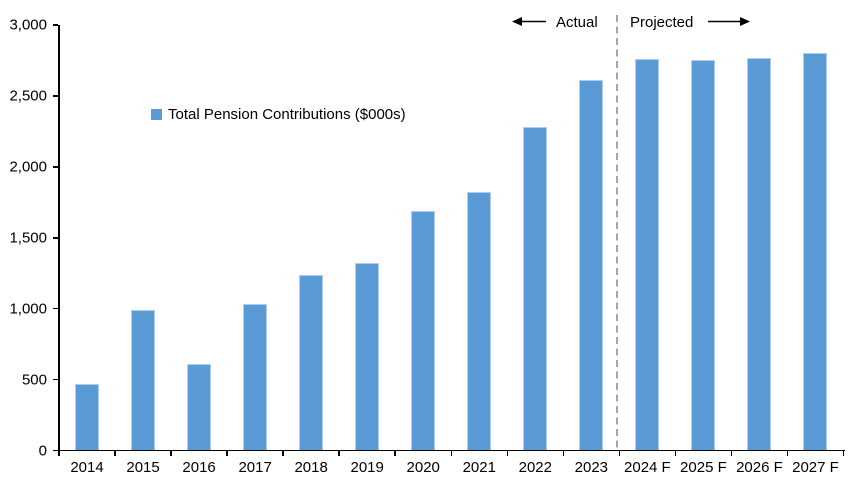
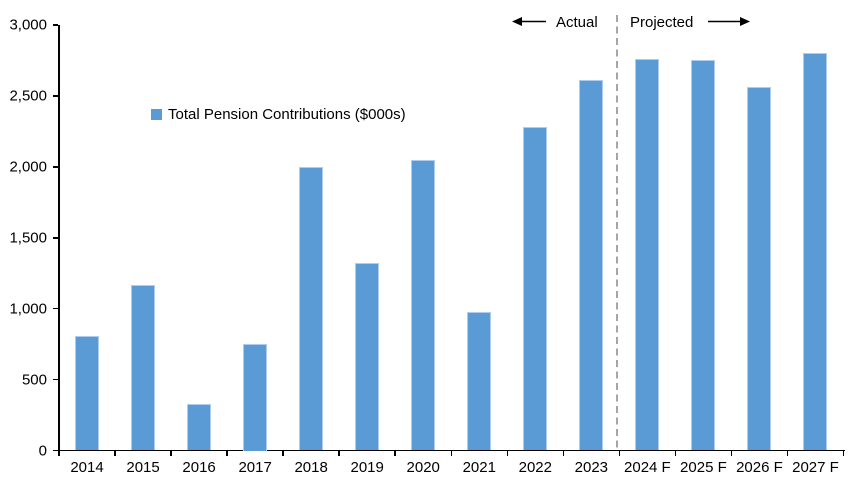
2014: 470 -> 810
2015: 990 -> 1170
2016: 610 -> 330
2017: 1030 -> 750
2018: 1240 -> 2000
2020: 1690 -> 2050
2021: 1820 -> 980
2026 F: 2770 -> 2560
